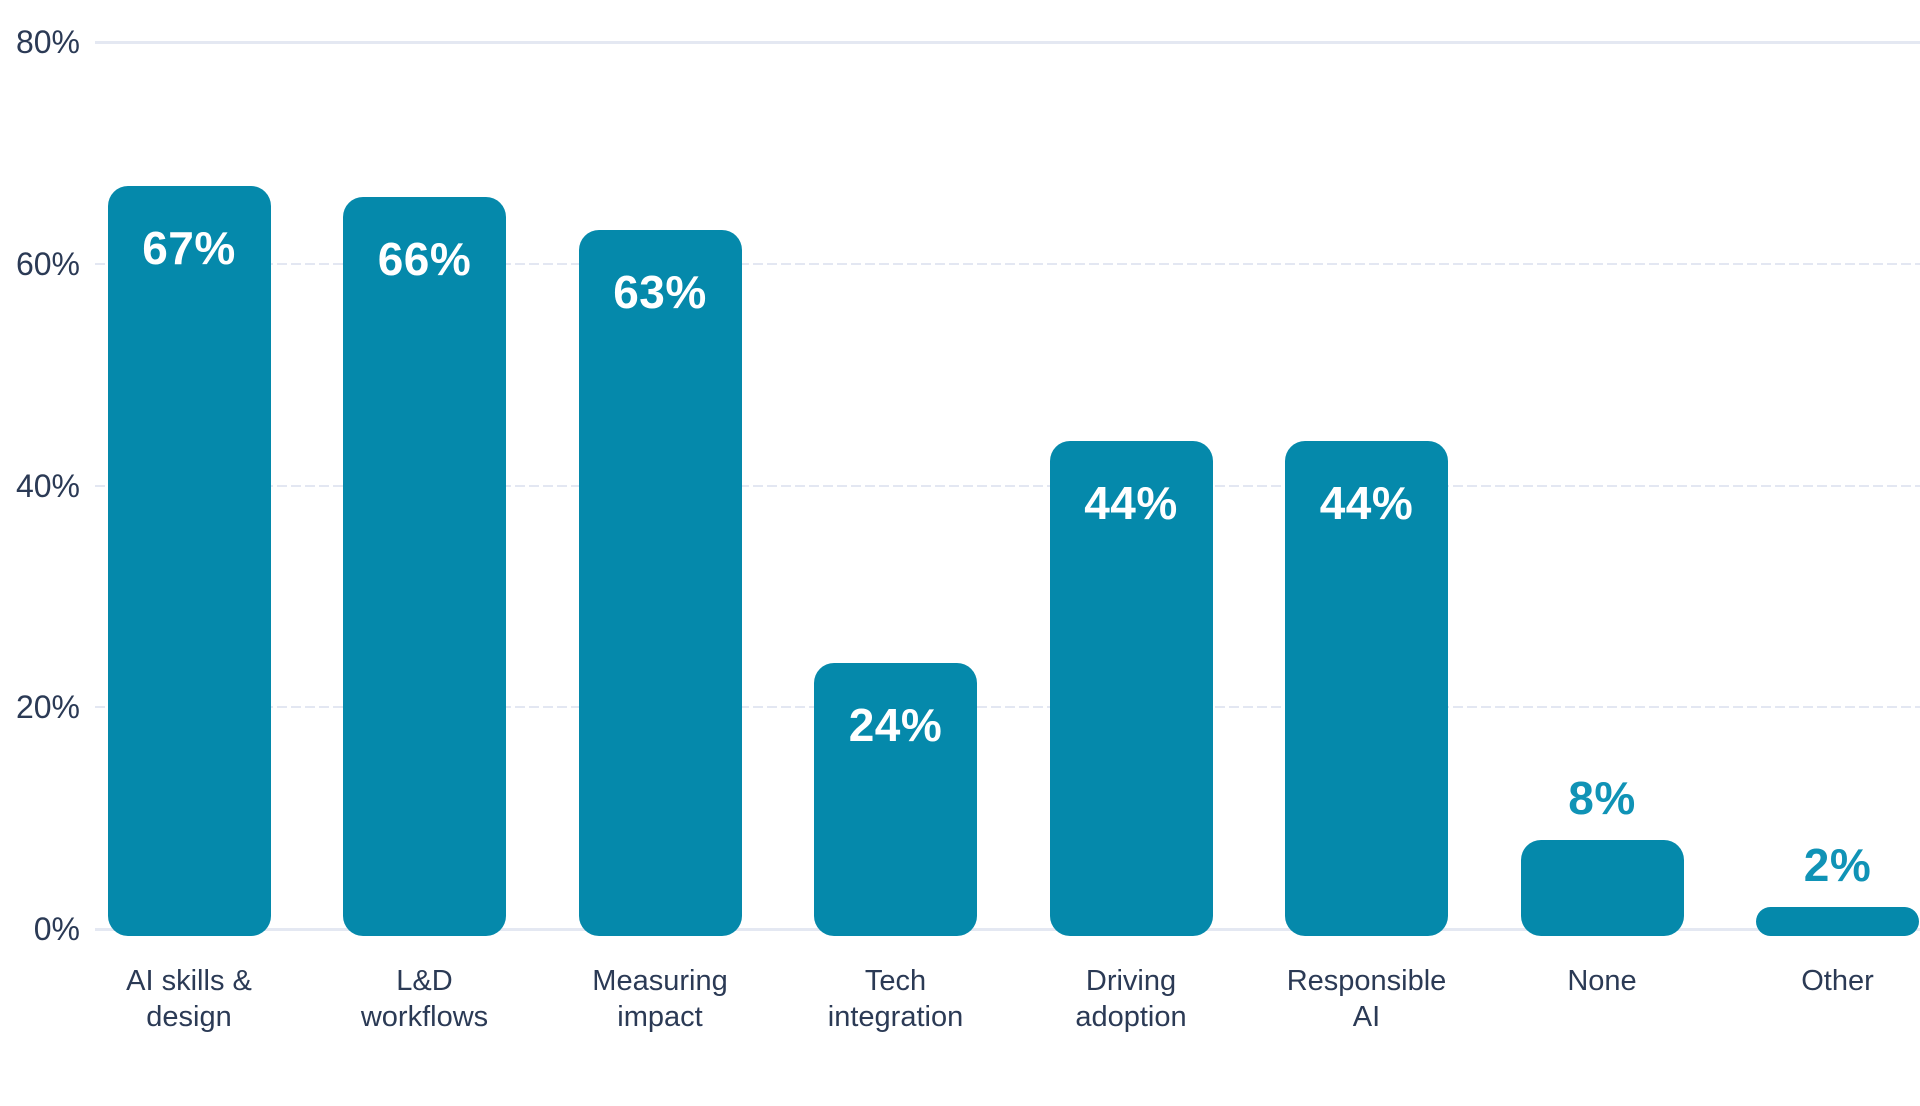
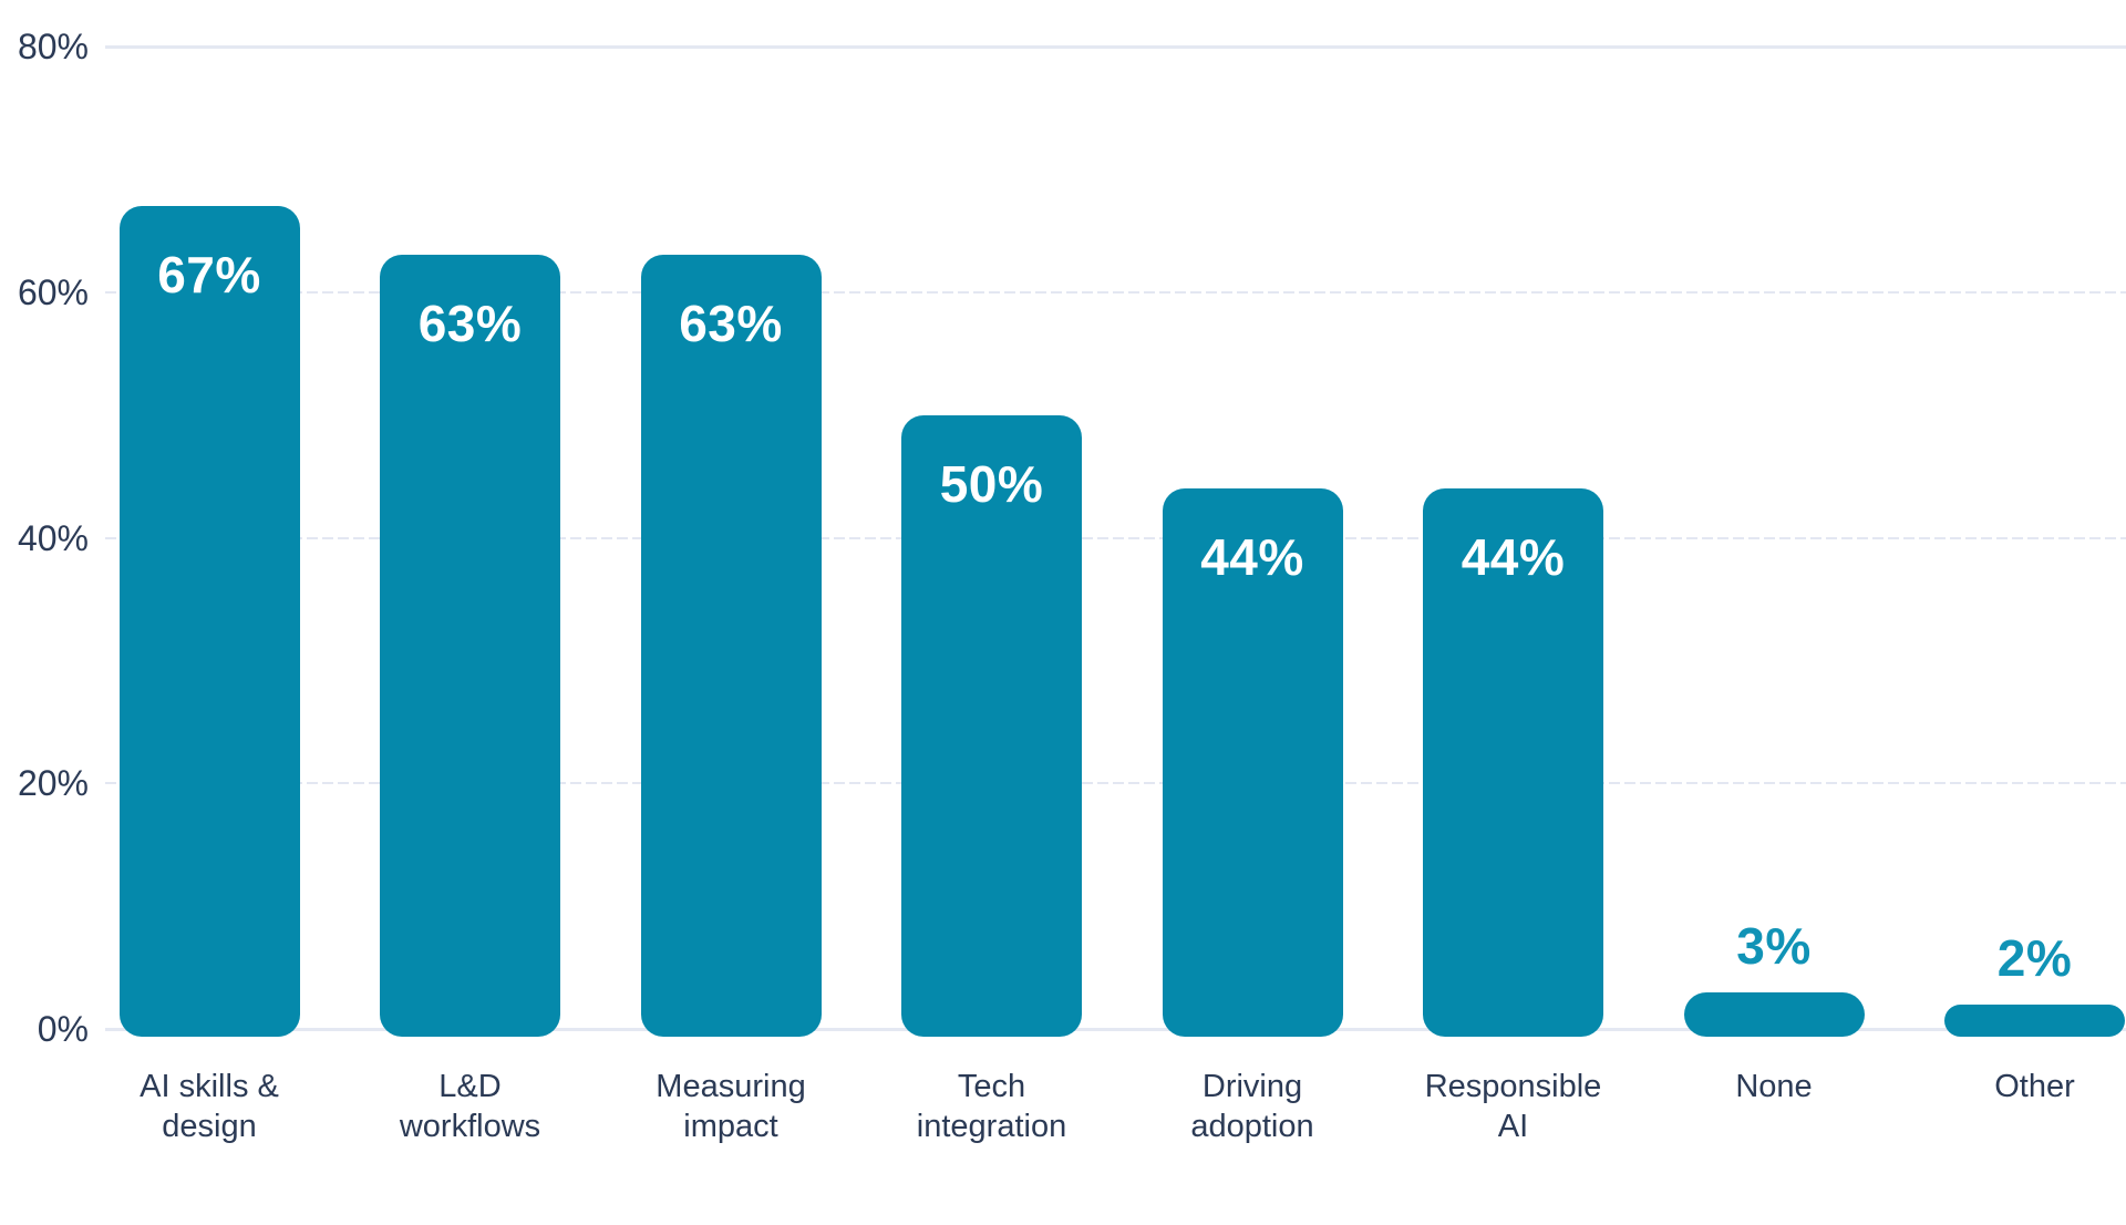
L&D workflows: 66% -> 63%
Tech integration: 24% -> 50%
None: 8% -> 3%
